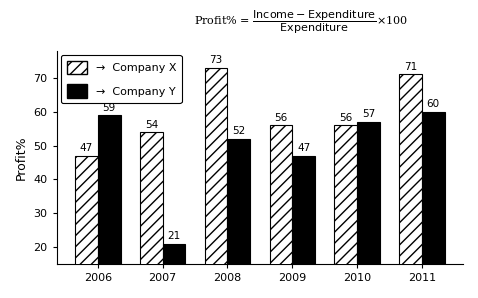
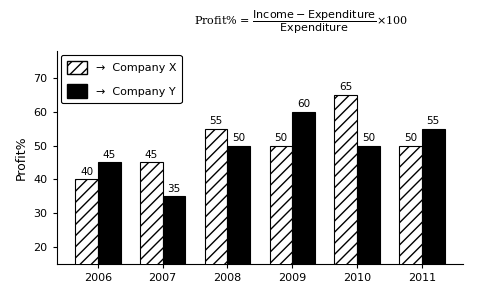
→ Company X/2006: 47 -> 40
→ Company Y/2006: 59 -> 45
→ Company X/2007: 54 -> 45
→ Company Y/2007: 21 -> 35
→ Company X/2008: 73 -> 55
→ Company Y/2008: 52 -> 50
→ Company X/2009: 56 -> 50
→ Company Y/2009: 47 -> 60
→ Company X/2010: 56 -> 65
→ Company Y/2010: 57 -> 50
→ Company X/2011: 71 -> 50
→ Company Y/2011: 60 -> 55
